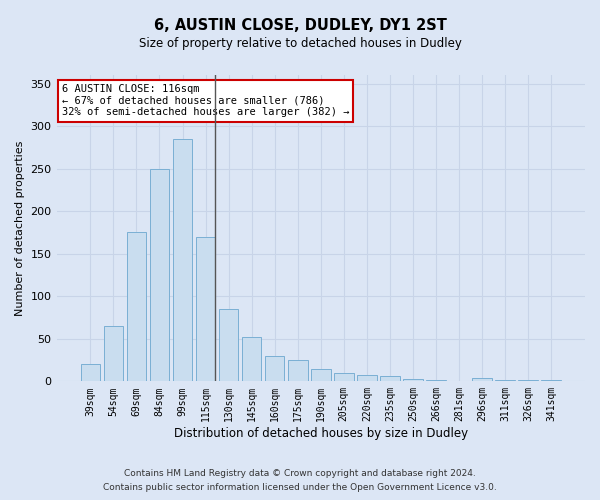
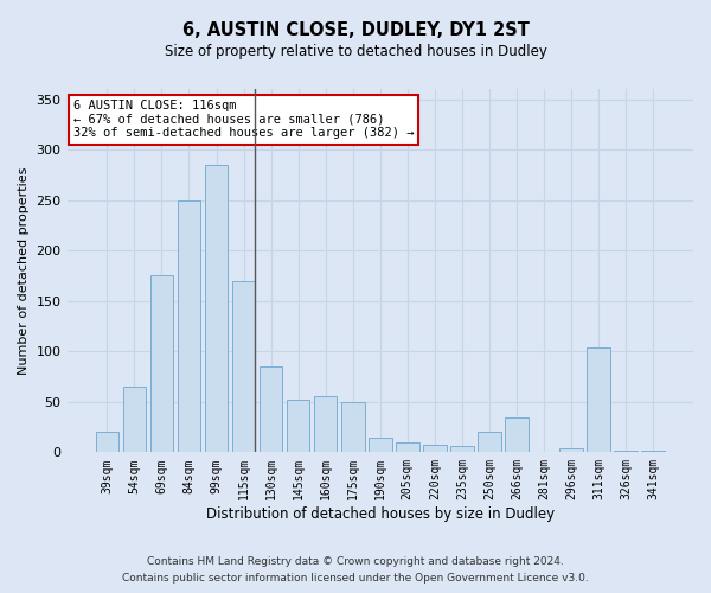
160sqm: 30 -> 56
175sqm: 25 -> 50
250sqm: 3 -> 20
266sqm: 1 -> 34
311sqm: 1 -> 104
